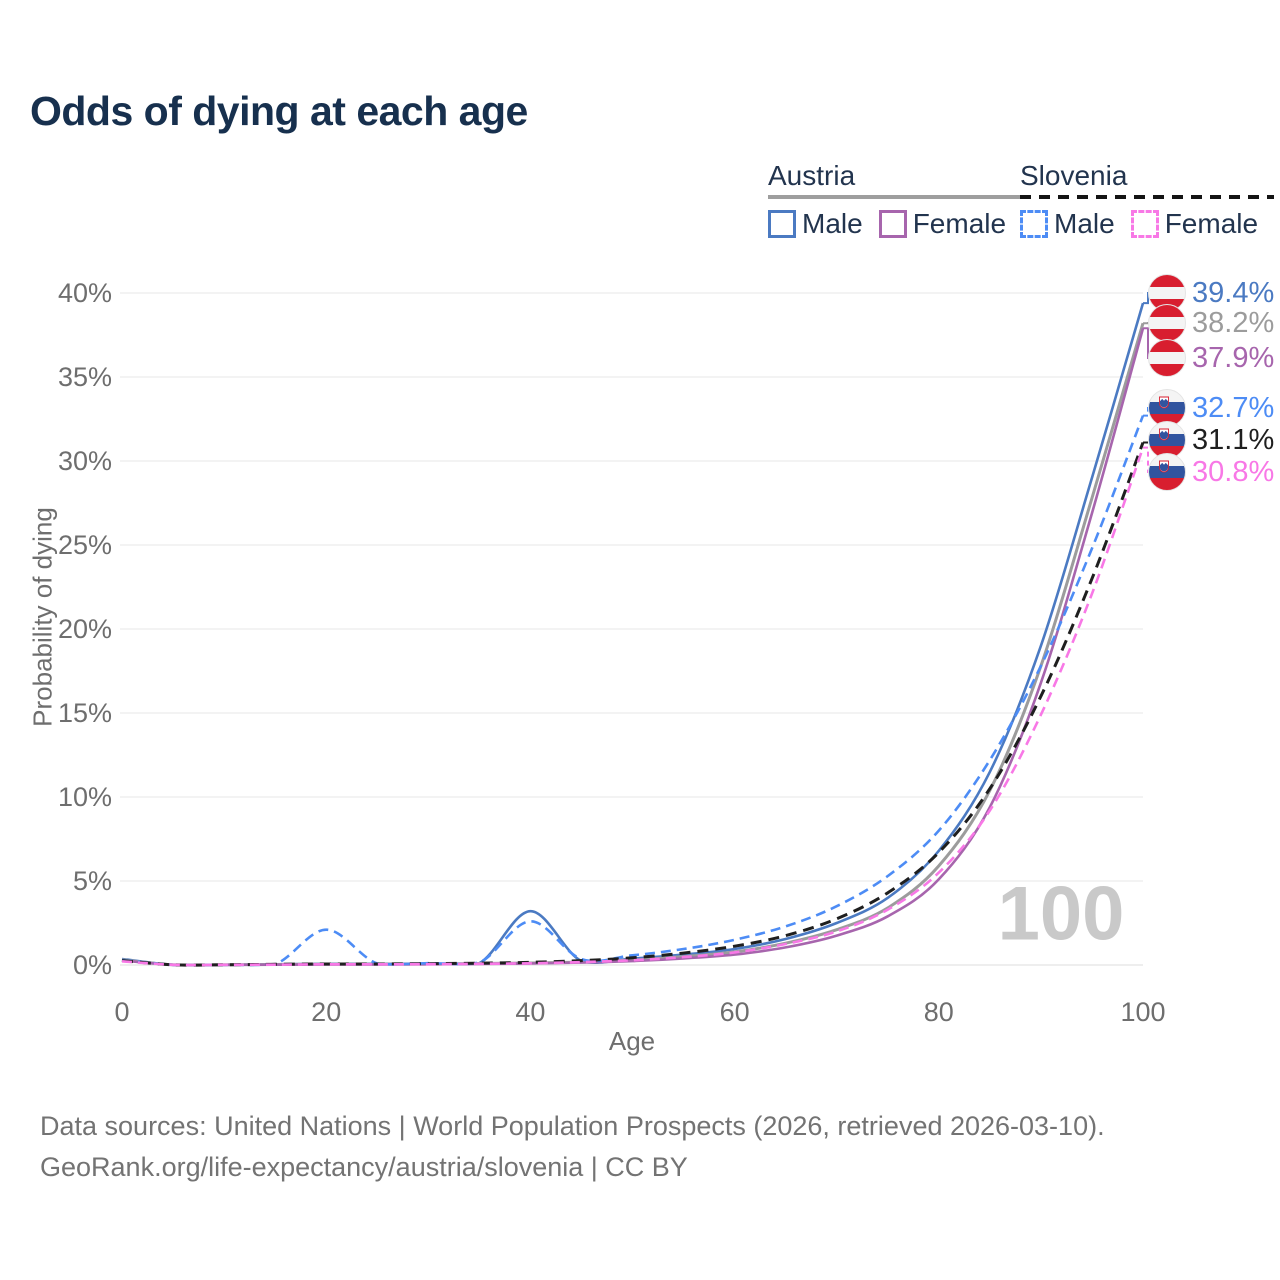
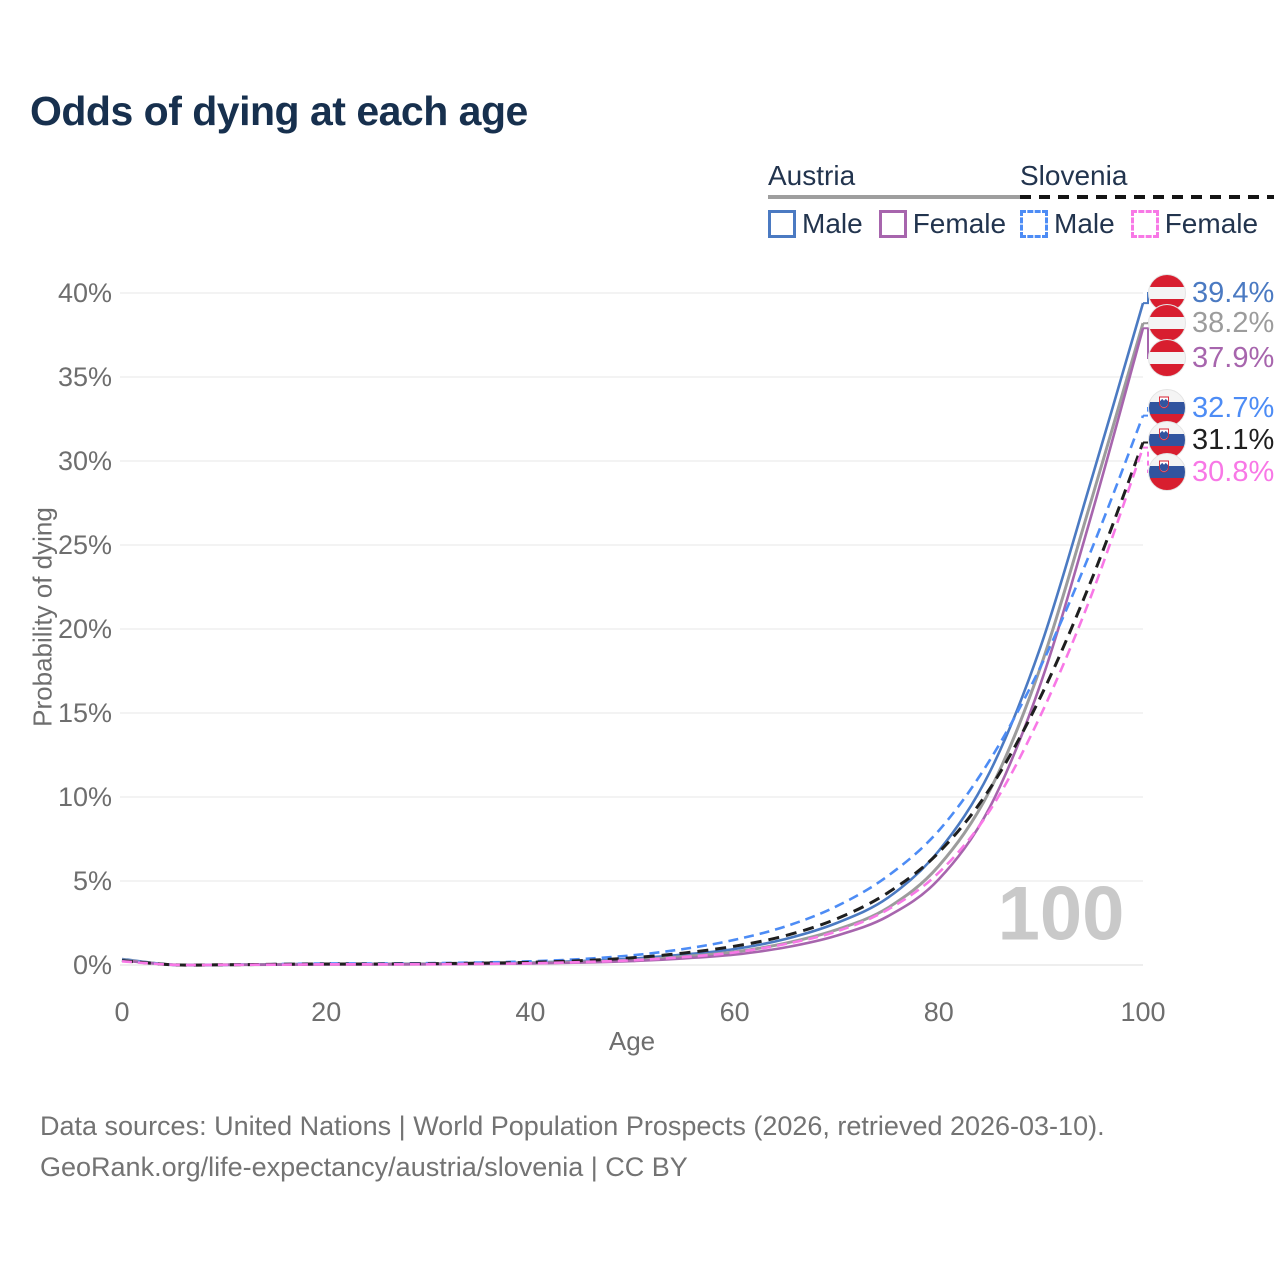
Slovenia Male/20: 2.1% -> 0.1%
Austria Male/40: 3.2% -> 0.1%
Slovenia Male/40: 2.6% -> 0.2%
